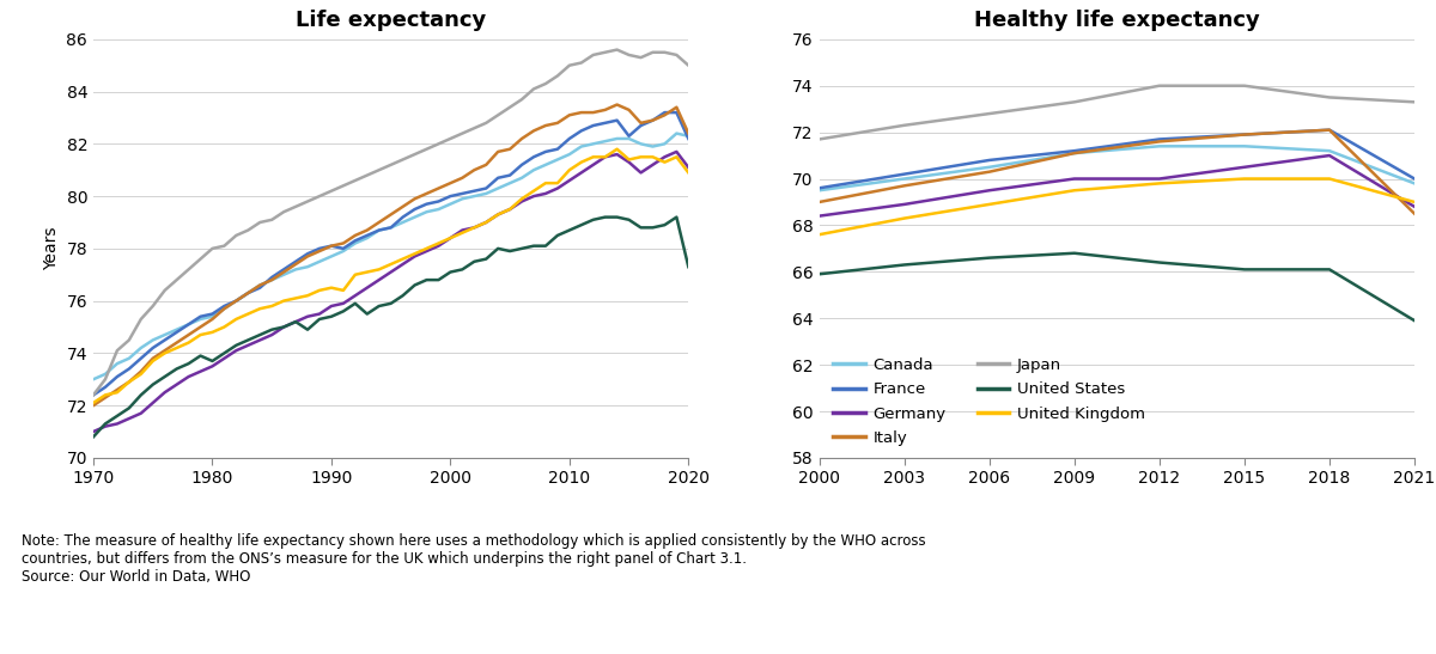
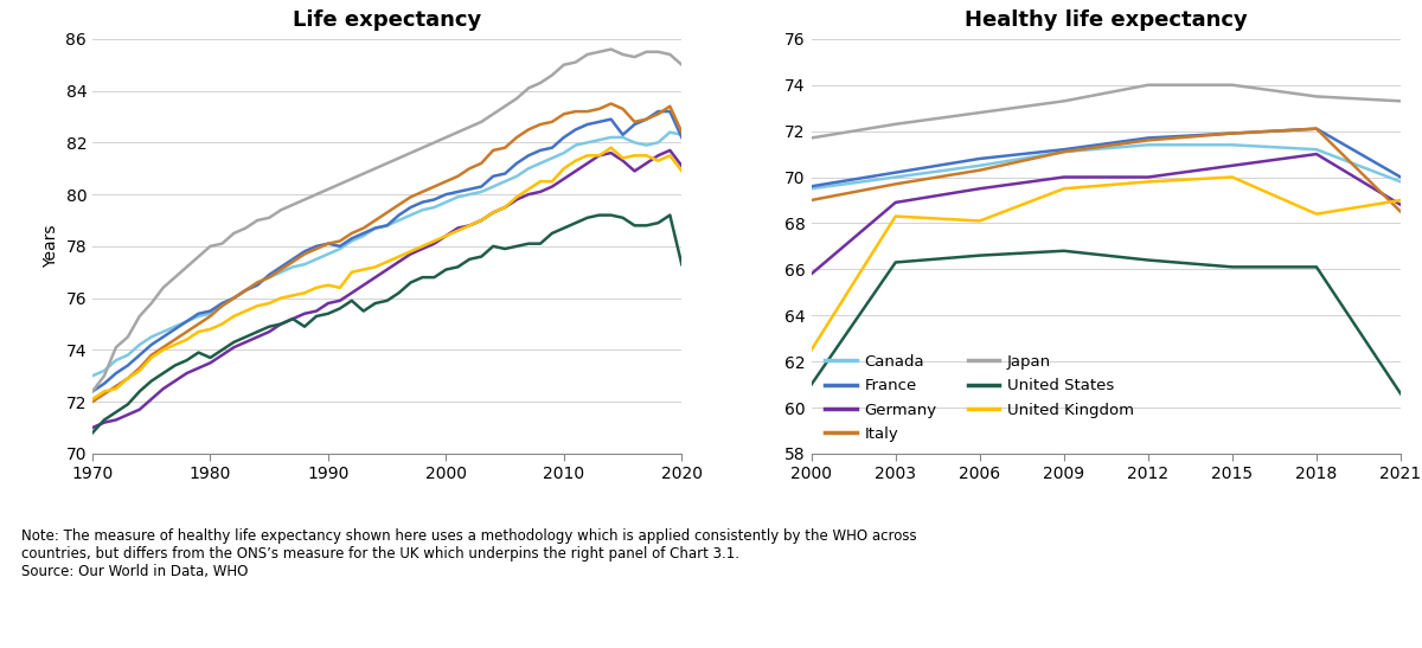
Healthy life expectancy/Germany/2000: 68.4 -> 65.8
Healthy life expectancy/United States/2000: 65.9 -> 61.0
Healthy life expectancy/United Kingdom/2000: 67.6 -> 62.5
Healthy life expectancy/United Kingdom/2006: 68.9 -> 68.1
Healthy life expectancy/United Kingdom/2018: 70.0 -> 68.4
Healthy life expectancy/United States/2021: 63.9 -> 60.6
